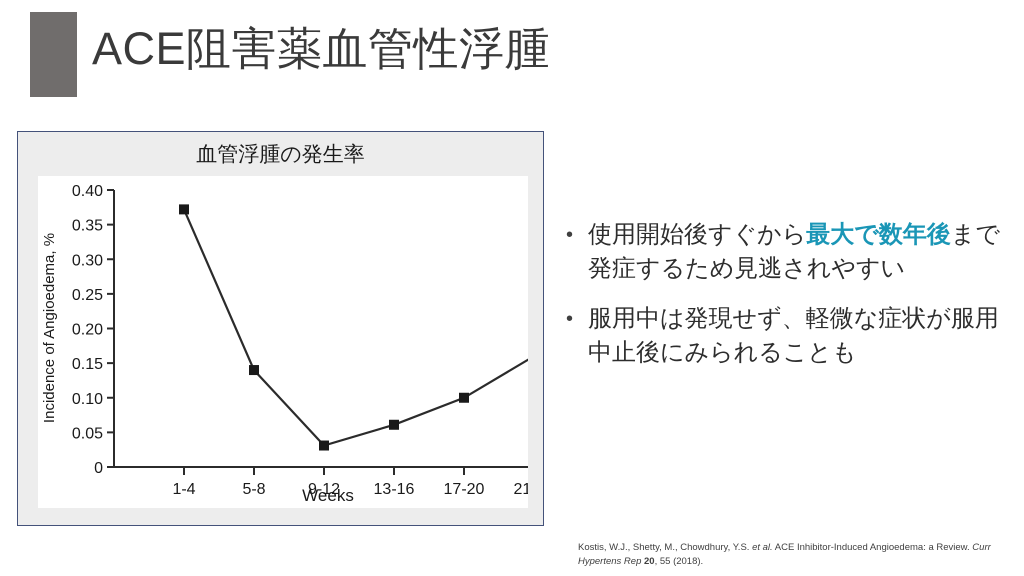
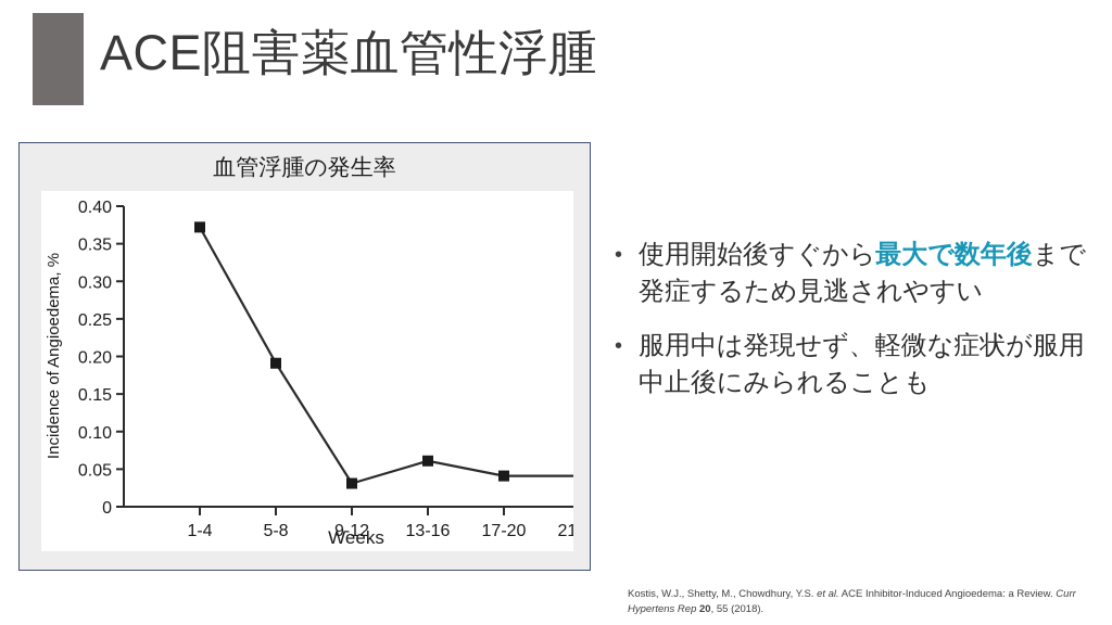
5-8: 0.14 -> 0.19
17-20: 0.10 -> 0.04
21-24: 0.16 -> 0.04
